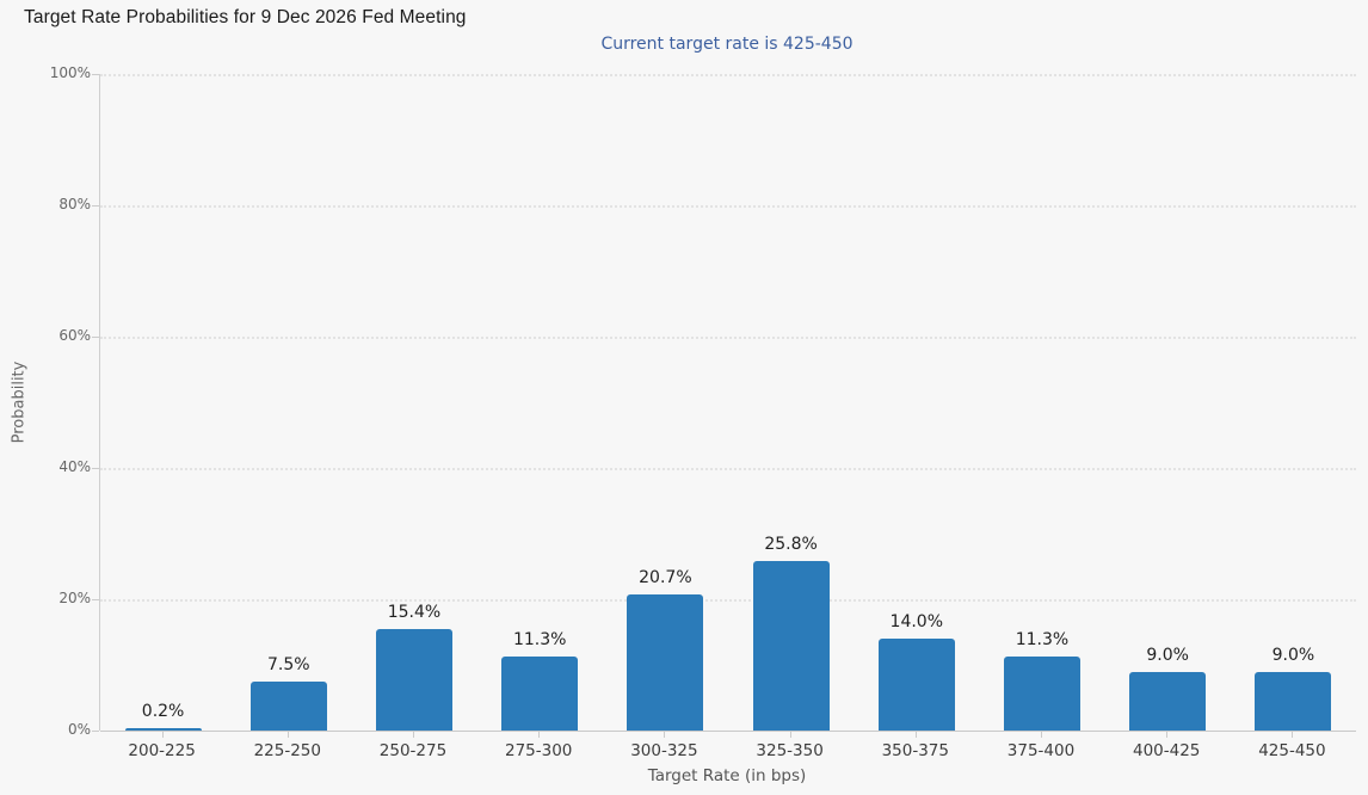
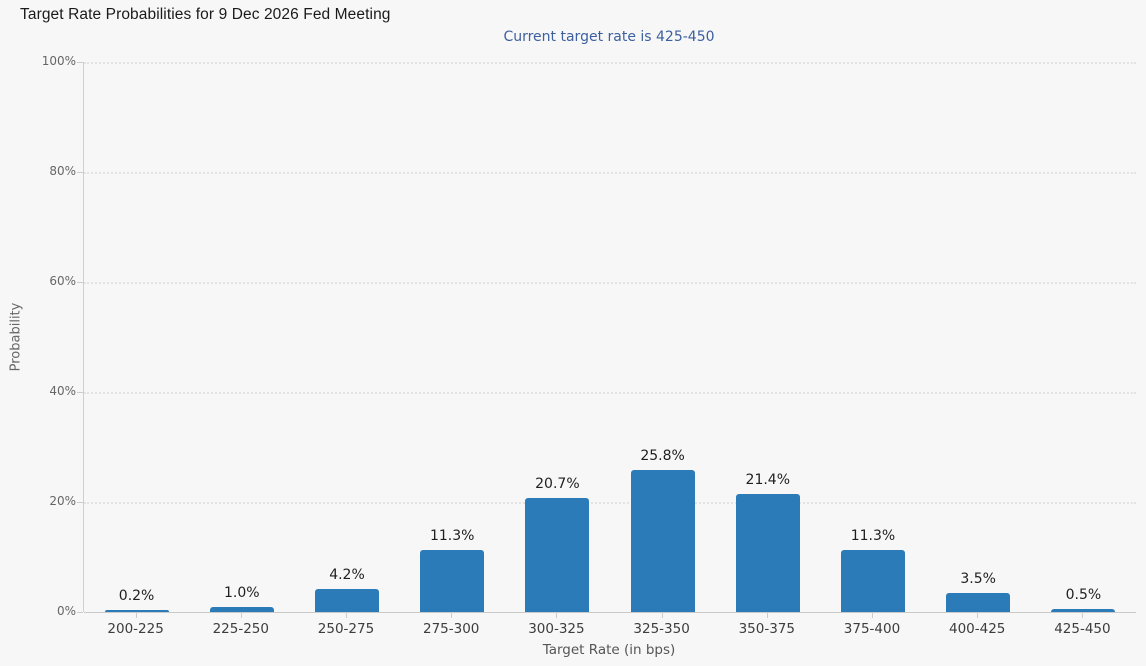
225-250: 7.5% -> 1.0%
250-275: 15.4% -> 4.2%
350-375: 14.0% -> 21.4%
400-425: 9.0% -> 3.5%
425-450: 9.0% -> 0.5%
